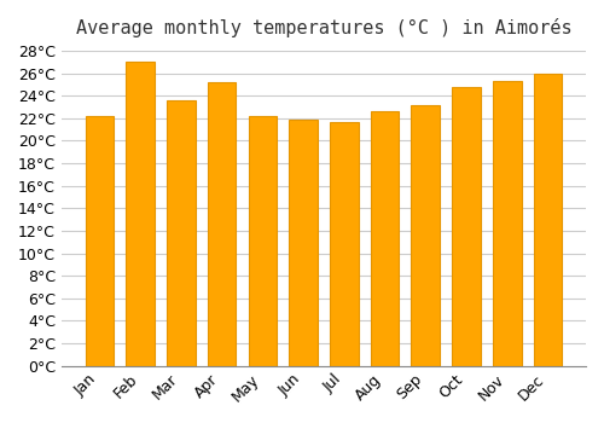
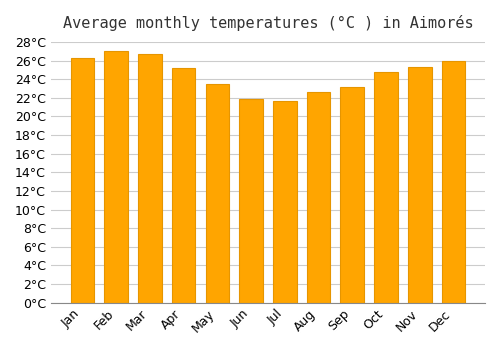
Jan: 22.2°C -> 26.3°C
Mar: 23.6°C -> 26.7°C
May: 22.2°C -> 23.5°C
